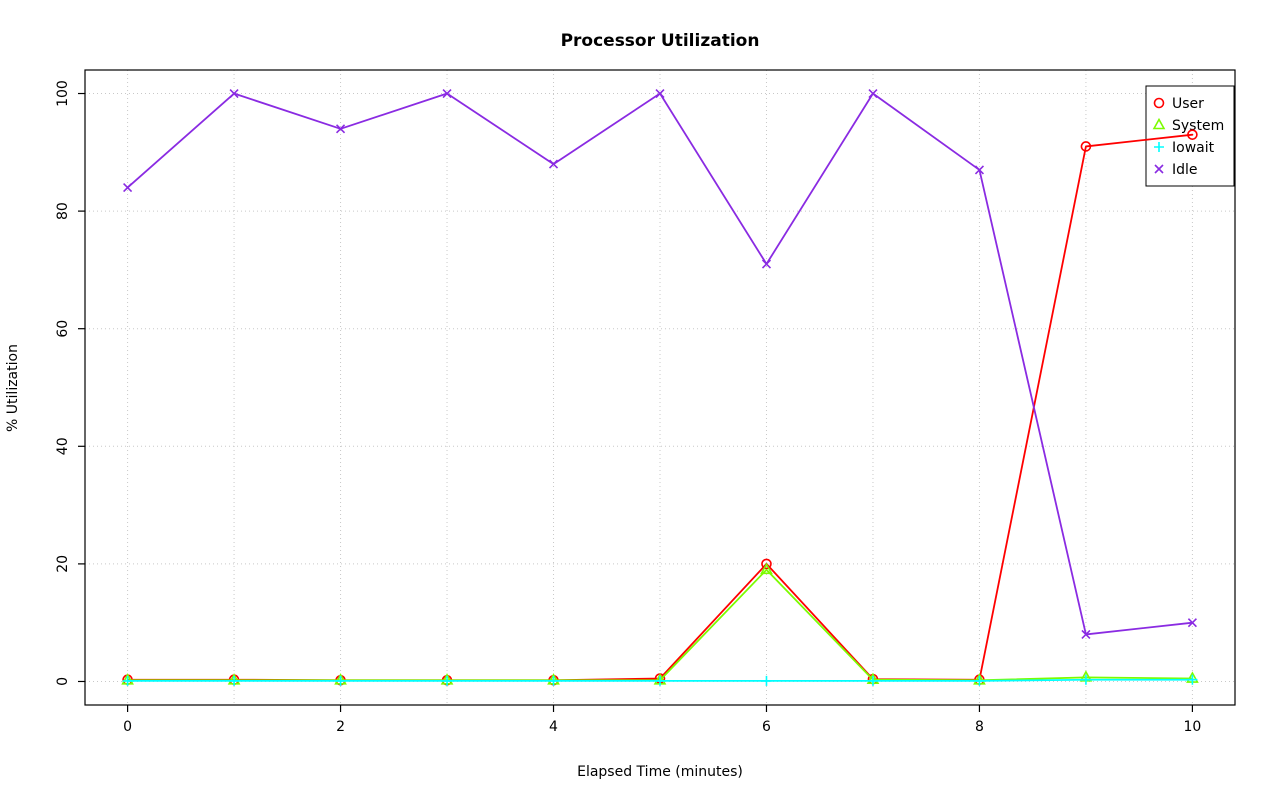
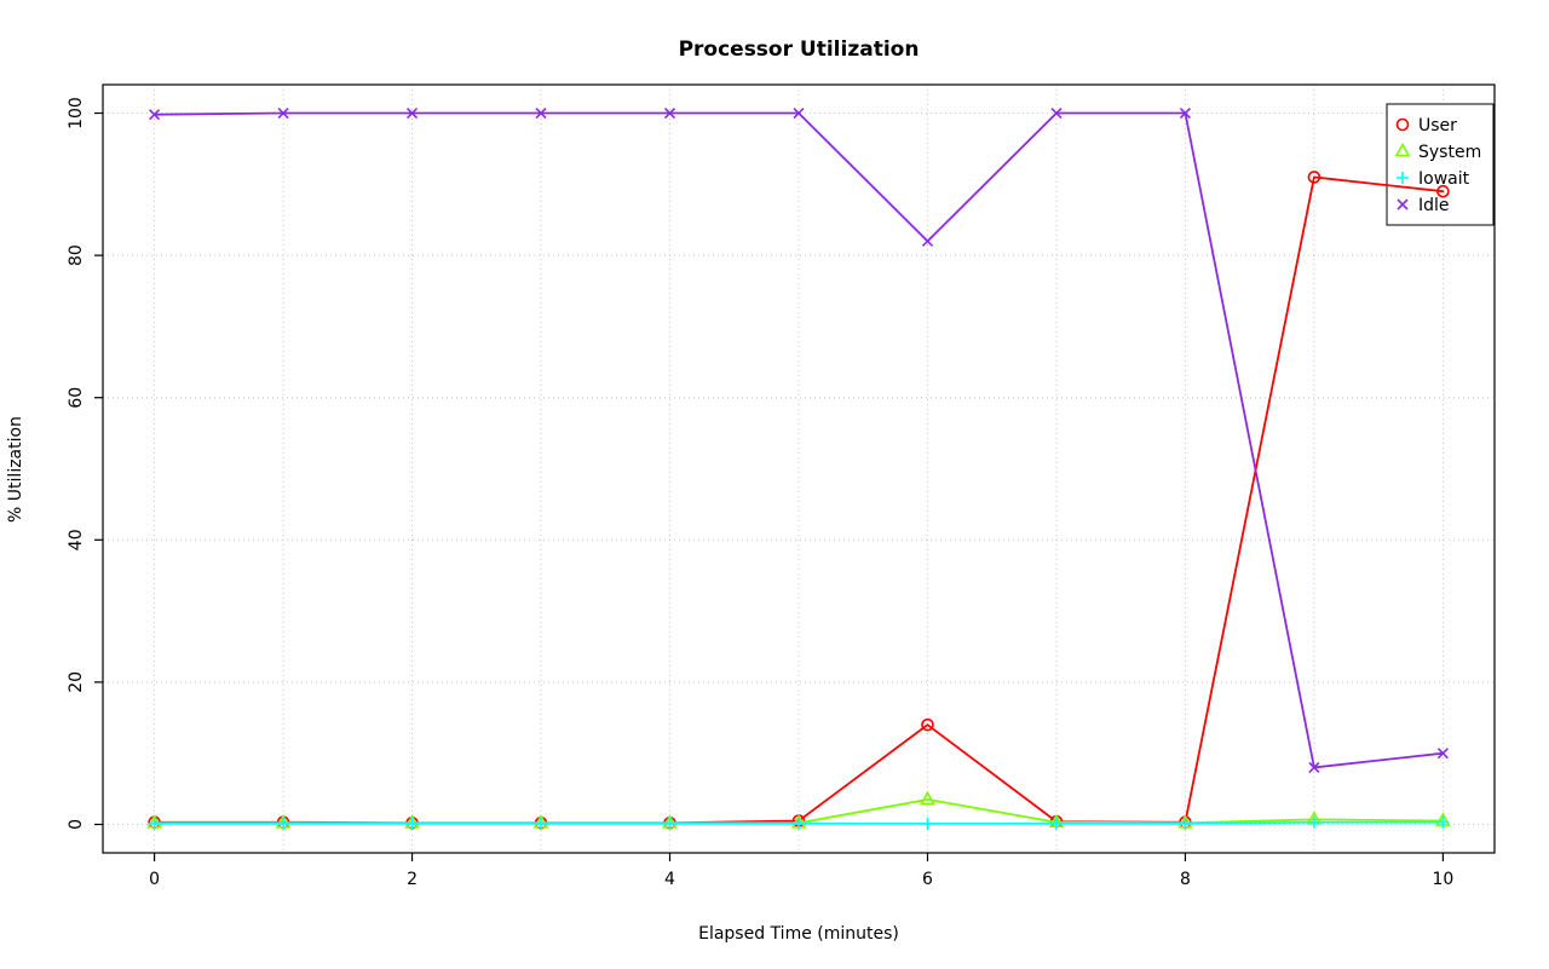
Idle/0: 84 -> 100
Idle/2: 94 -> 100
Idle/4: 88 -> 100
User/6: 20 -> 14
System/6: 19 -> 4
Idle/6: 71 -> 82
Idle/8: 87 -> 100
User/10: 93 -> 89
